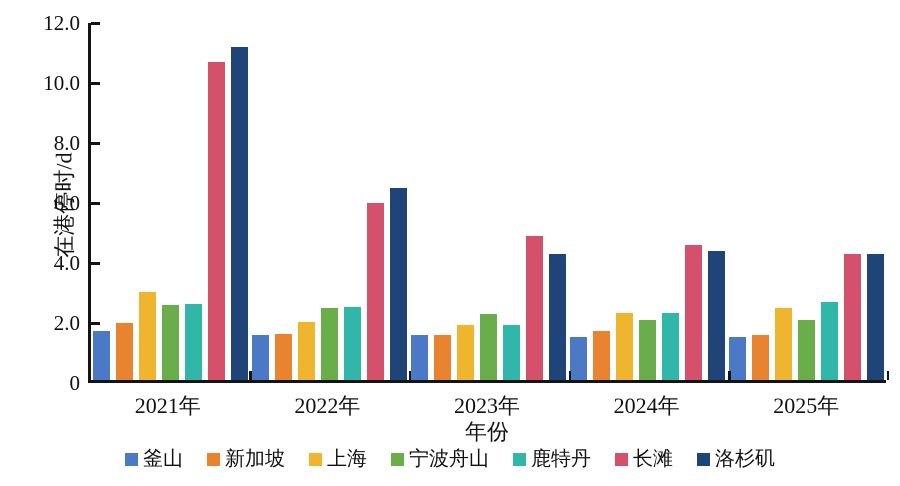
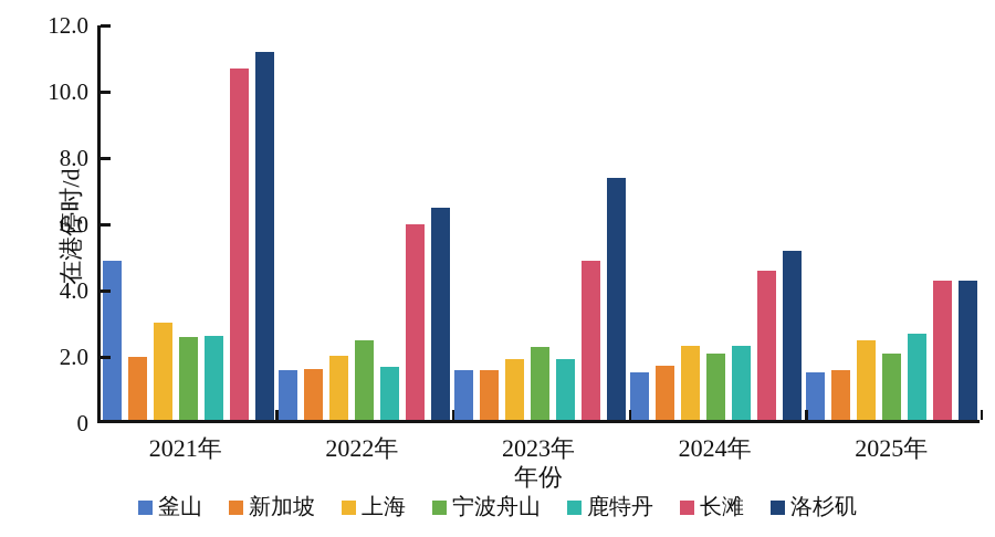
釜山/2021年: 1.6 -> 4.8
鹿特丹/2022年: 2.5 -> 1.6
洛杉矶/2023年: 4.2 -> 7.3
洛杉矶/2024年: 4.3 -> 5.1
